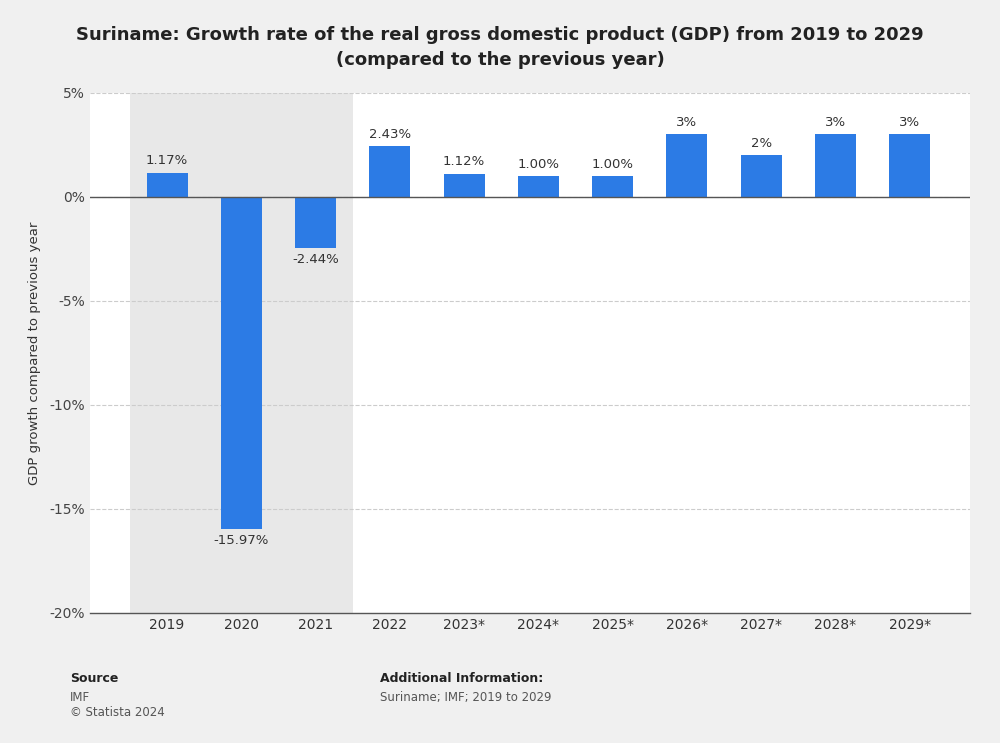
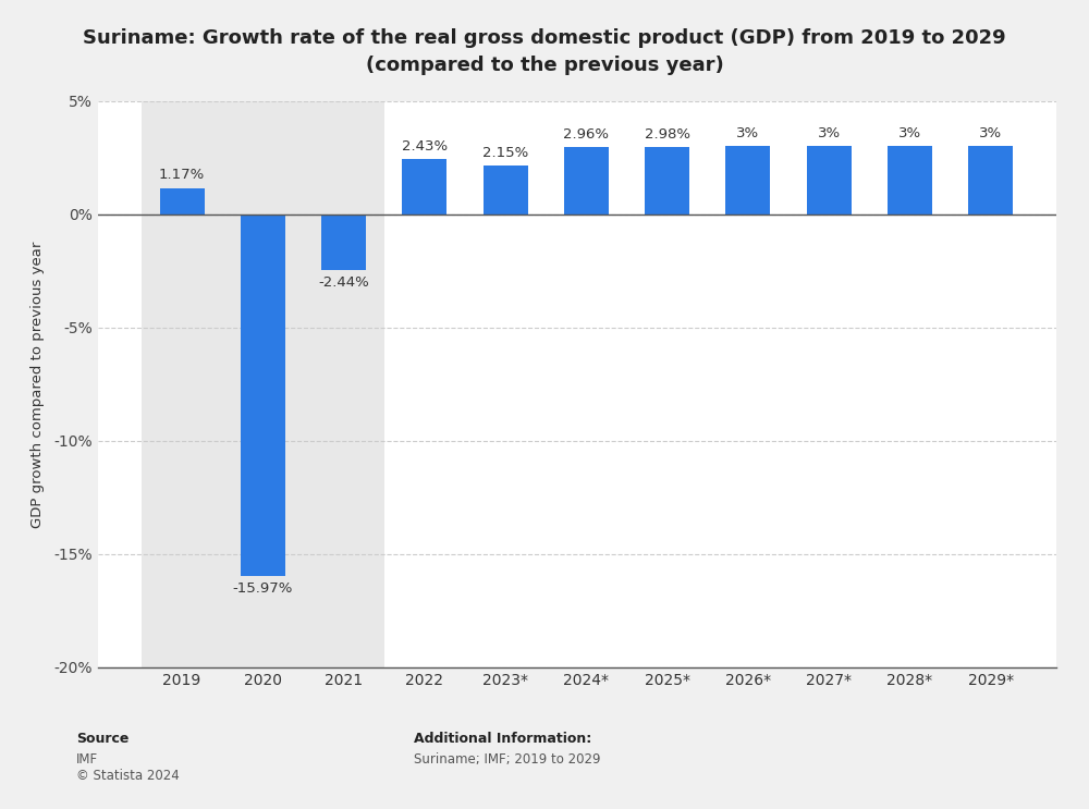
2023*: 1.12% -> 2.15%
2024*: 1.00% -> 2.96%
2025*: 1.00% -> 2.98%
2027*: 2% -> 3%
